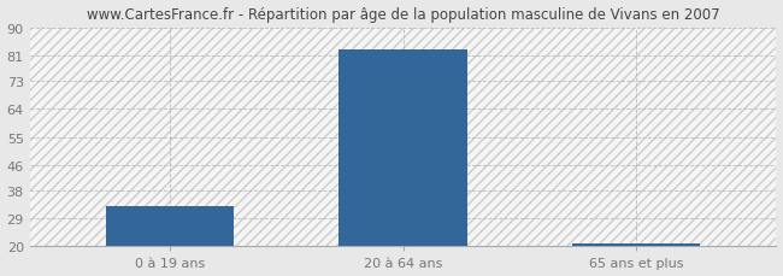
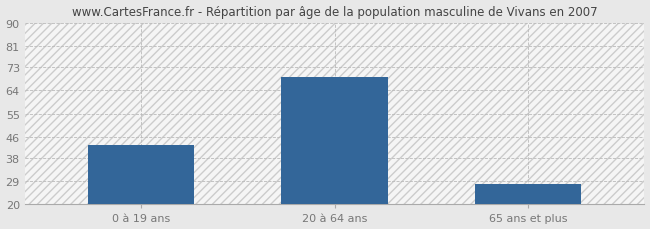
0 à 19 ans: 33 -> 43
20 à 64 ans: 83 -> 69
65 ans et plus: 21 -> 28
